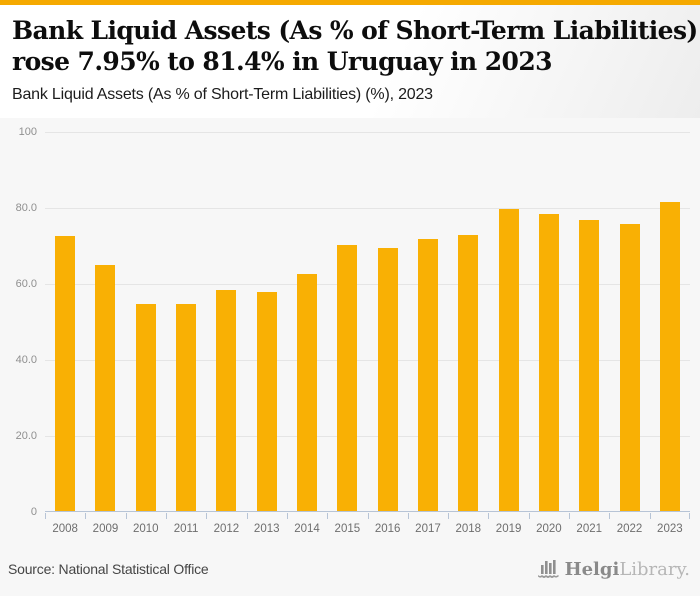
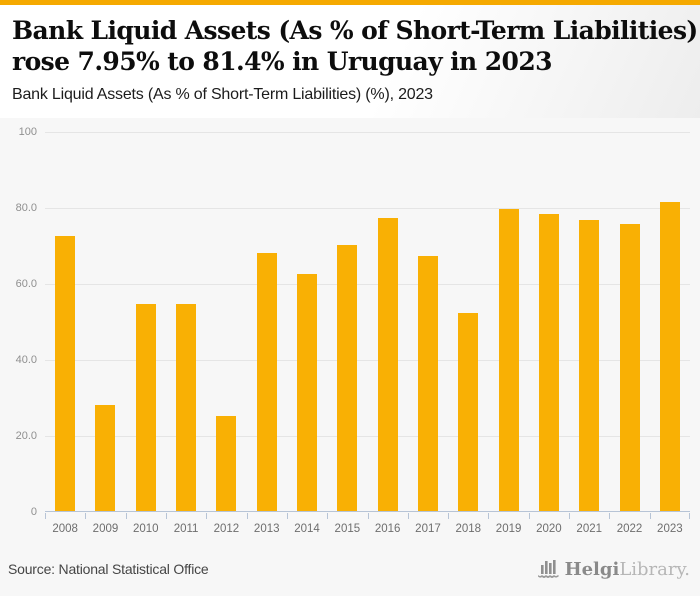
2009: 65 -> 28
2012: 58 -> 25
2013: 58 -> 68
2016: 69 -> 77
2017: 72 -> 67
2018: 73 -> 52
